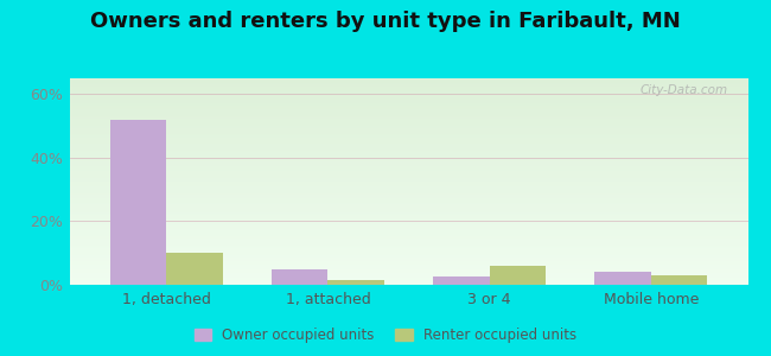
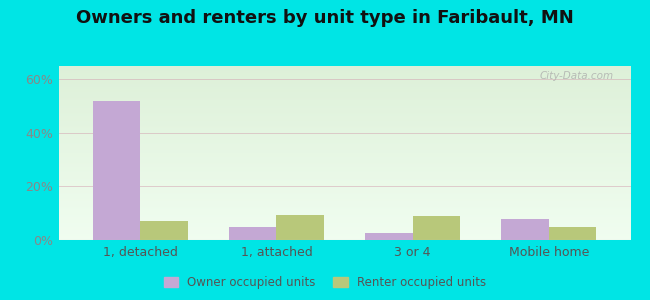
Renter occupied units/1, detached: 10.0% -> 7.0%
Renter occupied units/1, attached: 1.5% -> 9.5%
Renter occupied units/3 or 4: 6.0% -> 9.0%
Owner occupied units/Mobile home: 4.0% -> 8.0%
Renter occupied units/Mobile home: 3.0% -> 5.0%
